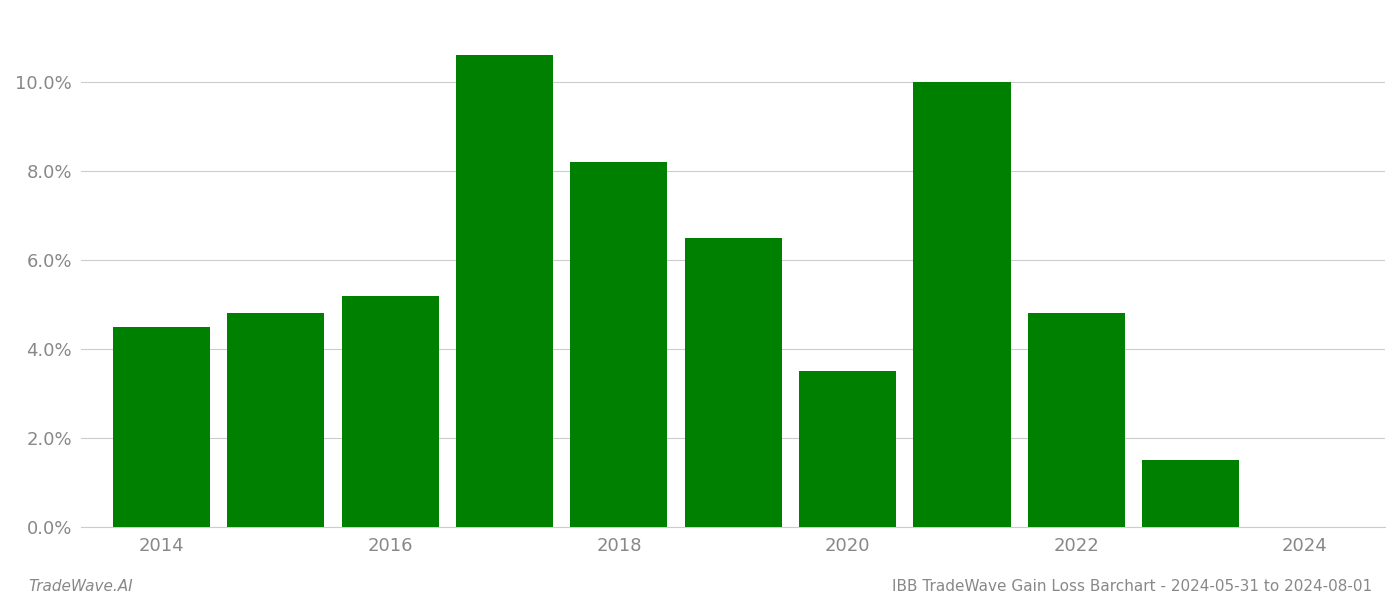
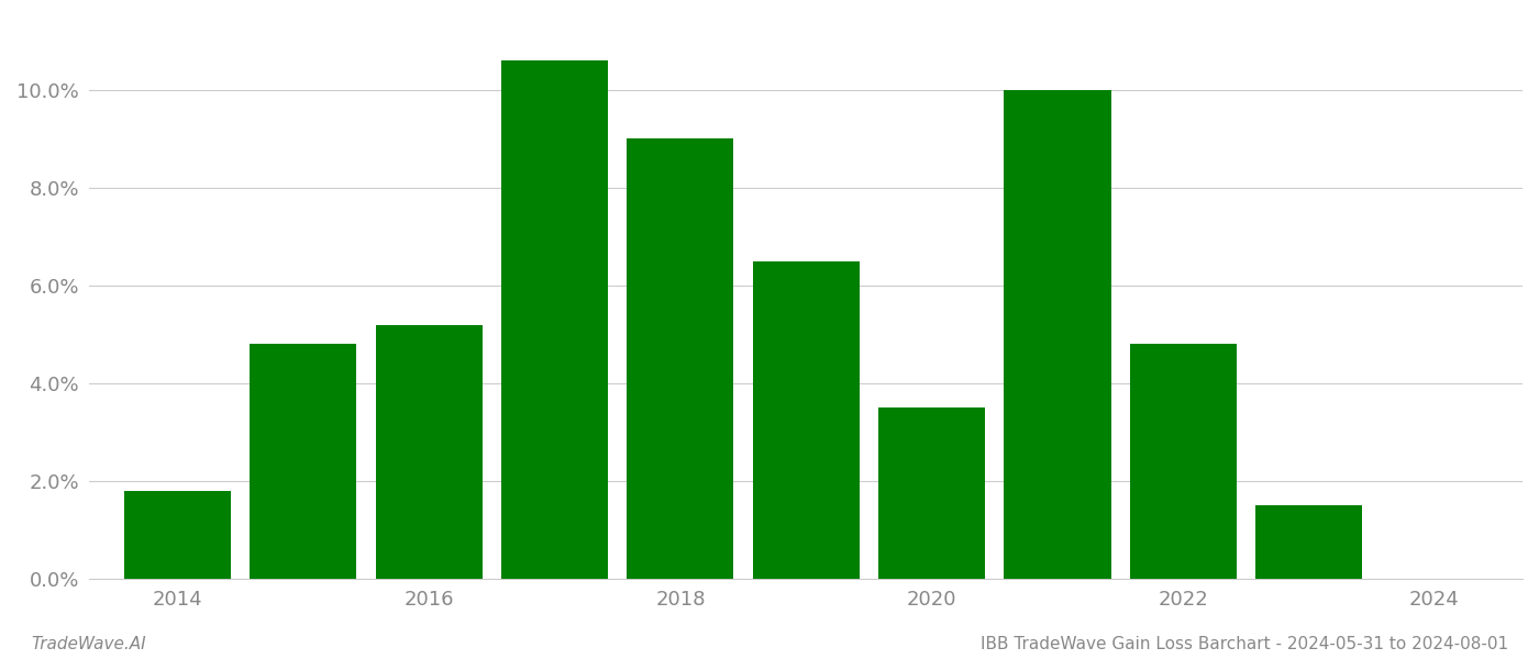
2014: 4.5% -> 1.8%
2018: 8.2% -> 9.0%
